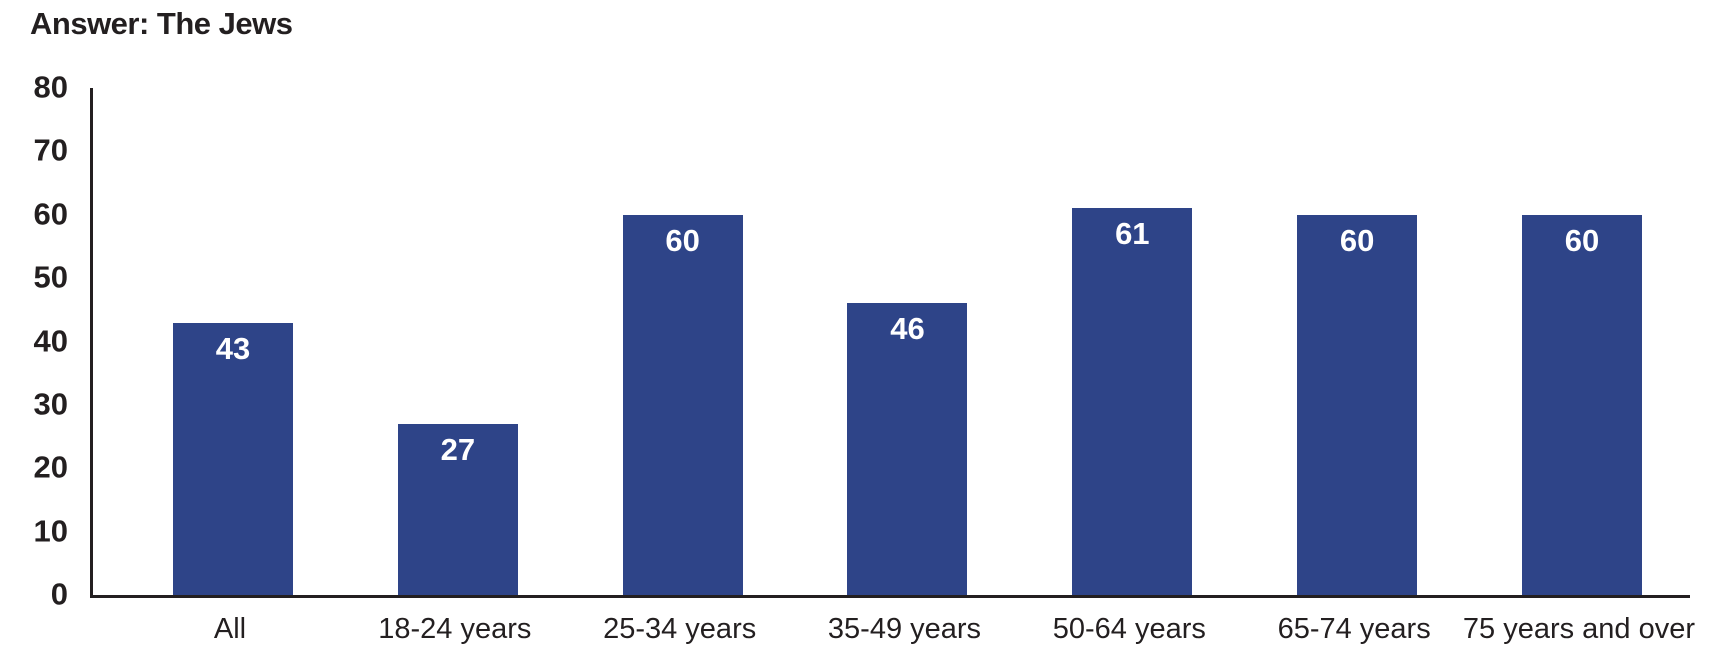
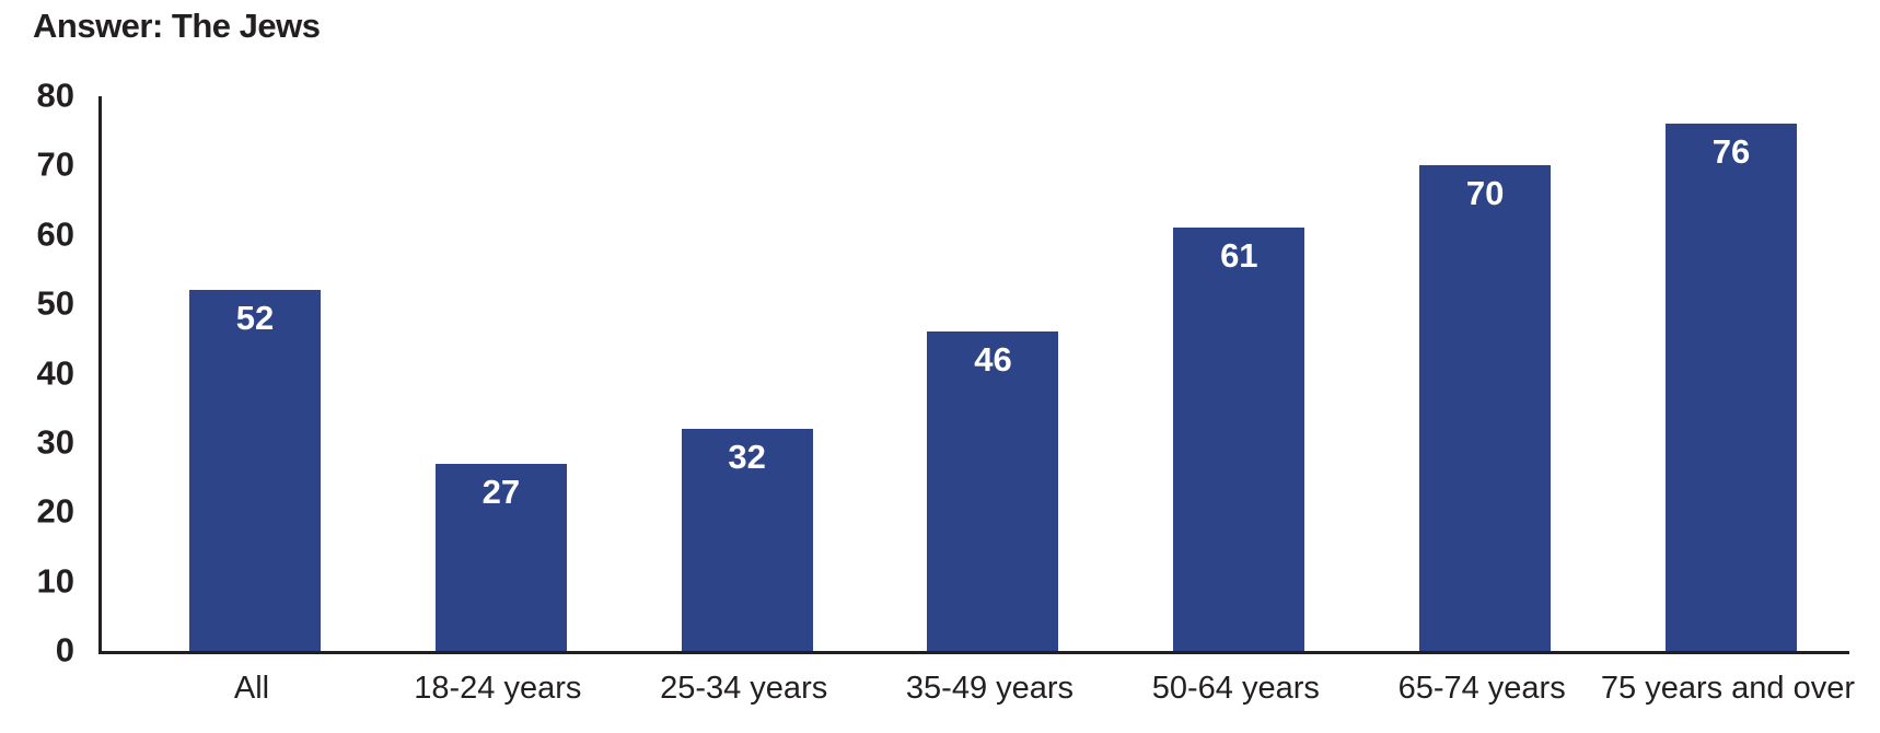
All: 43 -> 52
25-34 years: 60 -> 32
65-74 years: 60 -> 70
75 years and over: 60 -> 76
